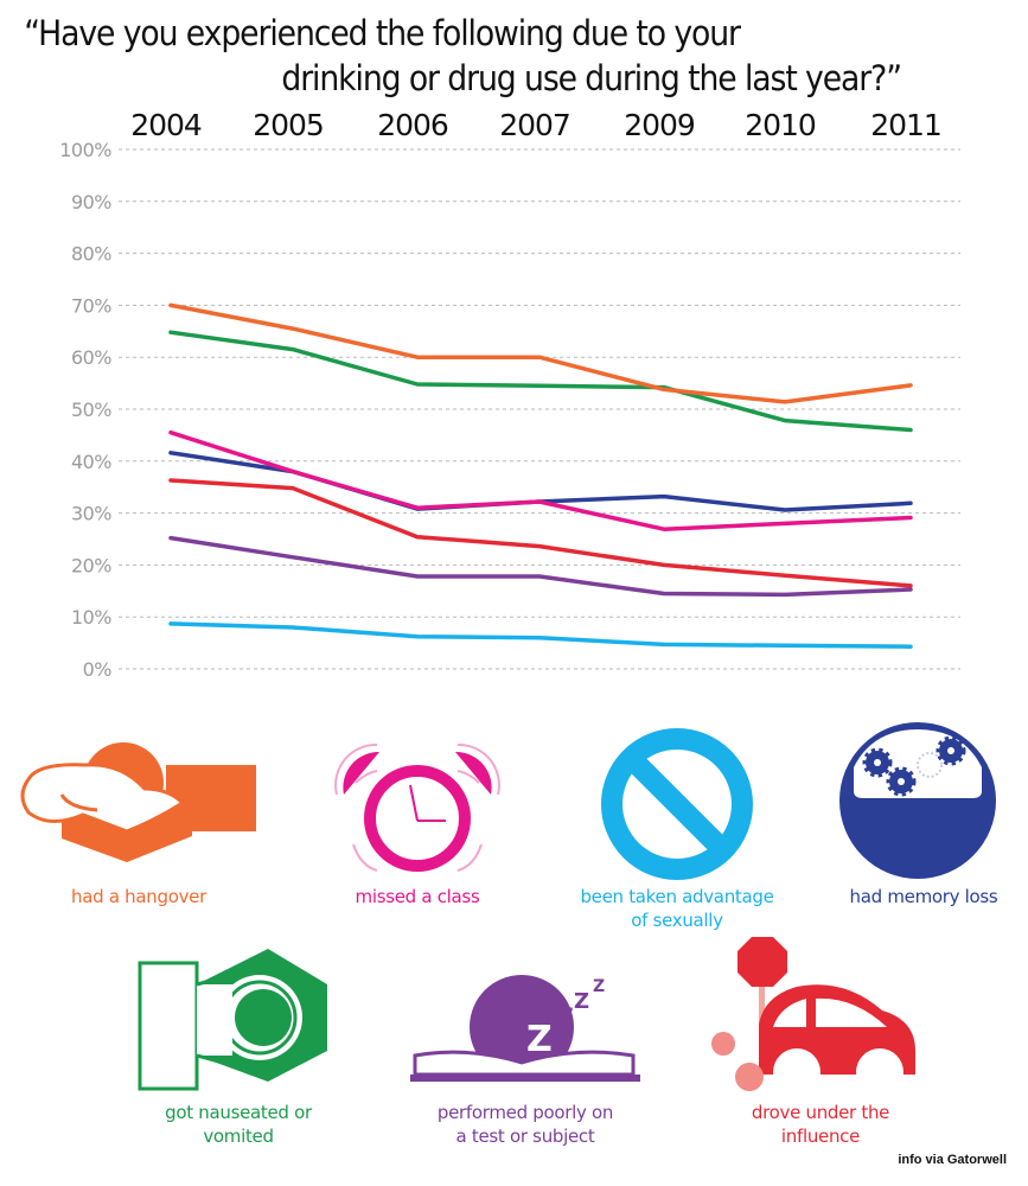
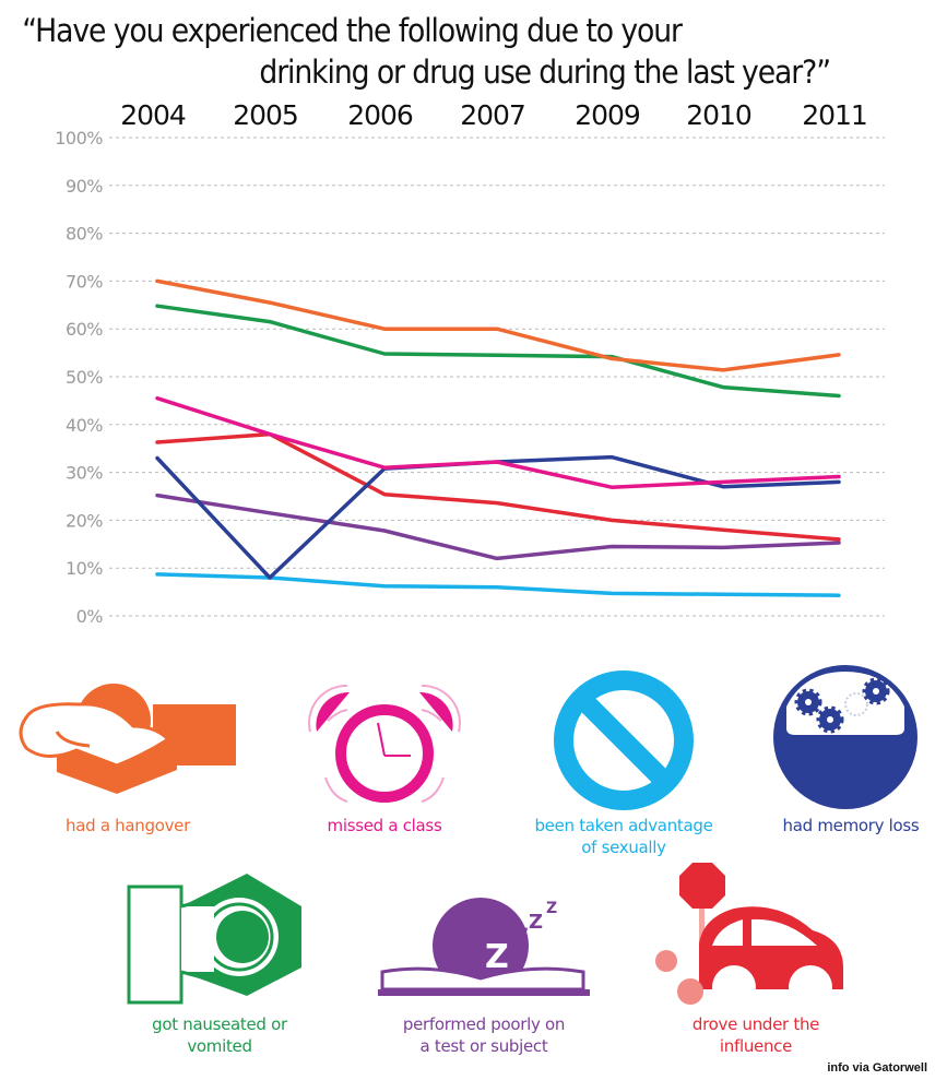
had memory loss/2004: 42% -> 33%
had memory loss/2005: 38% -> 8%
drove under the influence/2005: 35% -> 38%
performed poorly on a test or subject/2007: 18% -> 12%
had memory loss/2010: 31% -> 27%
had memory loss/2011: 32% -> 28%
